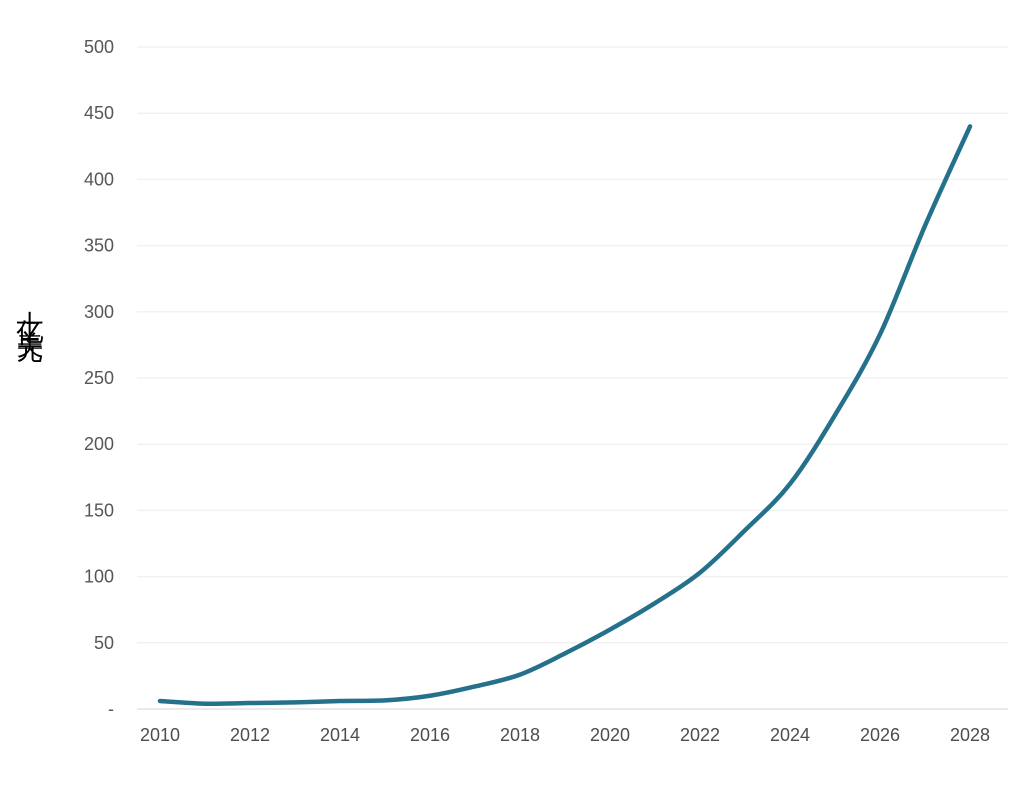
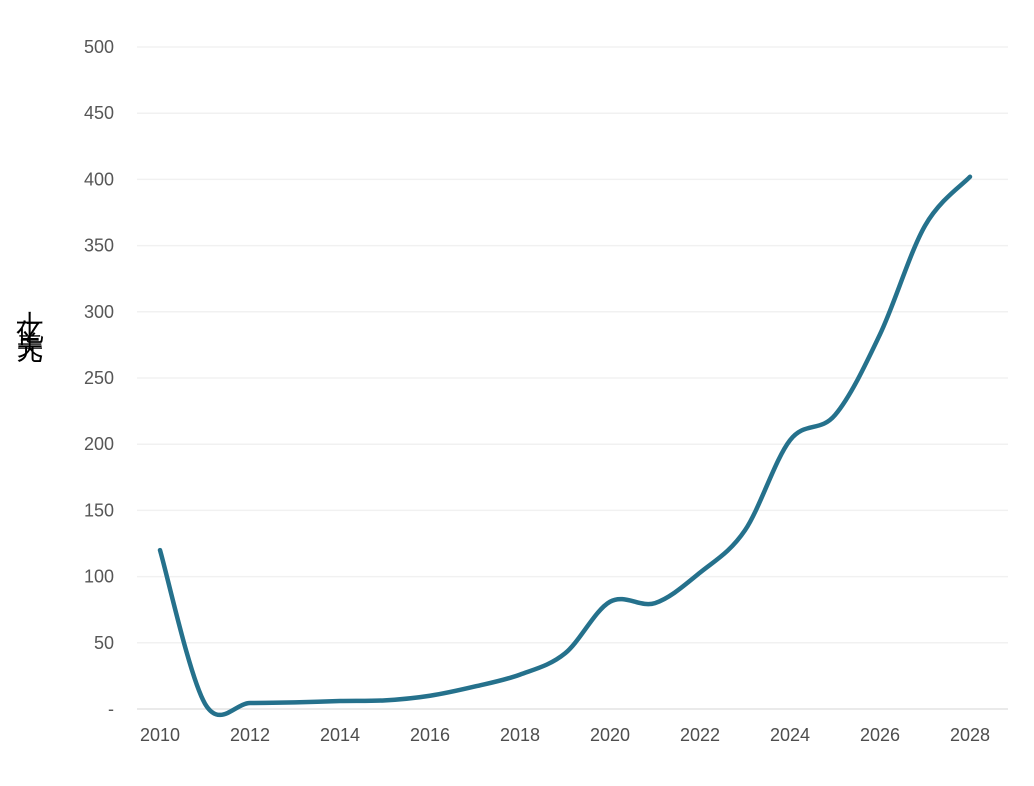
2010: 6 -> 120
2020: 60 -> 81
2024: 170 -> 203
2028: 440 -> 402
